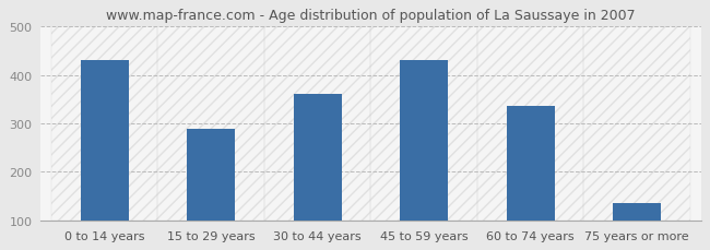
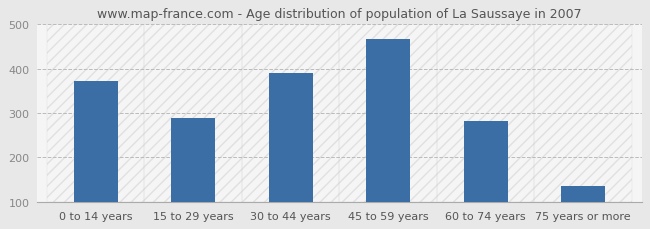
0 to 14 years: 430 -> 373
30 to 44 years: 360 -> 390
45 to 59 years: 430 -> 467
60 to 74 years: 335 -> 282
